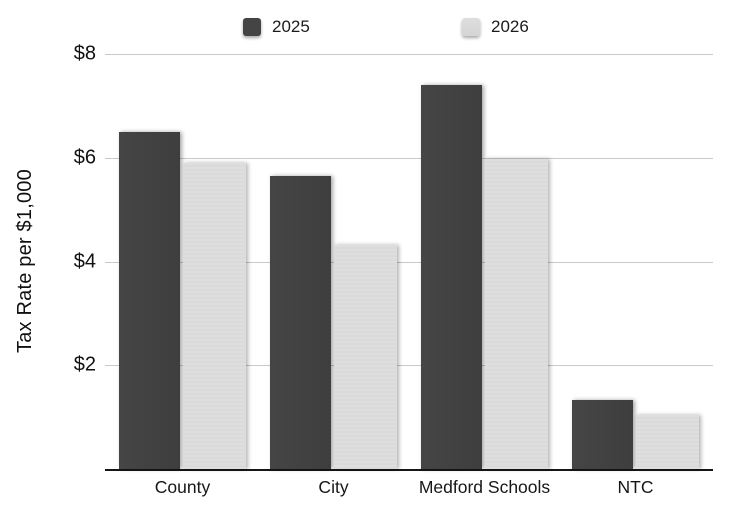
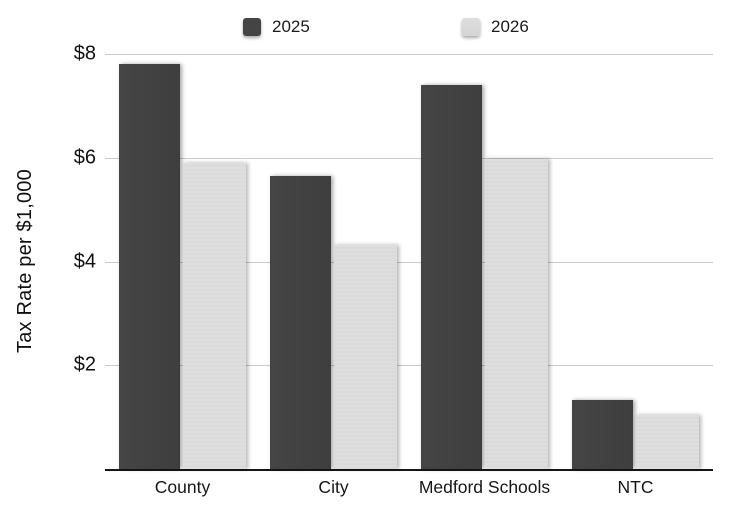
2025/County: $6.5 -> $7.8
